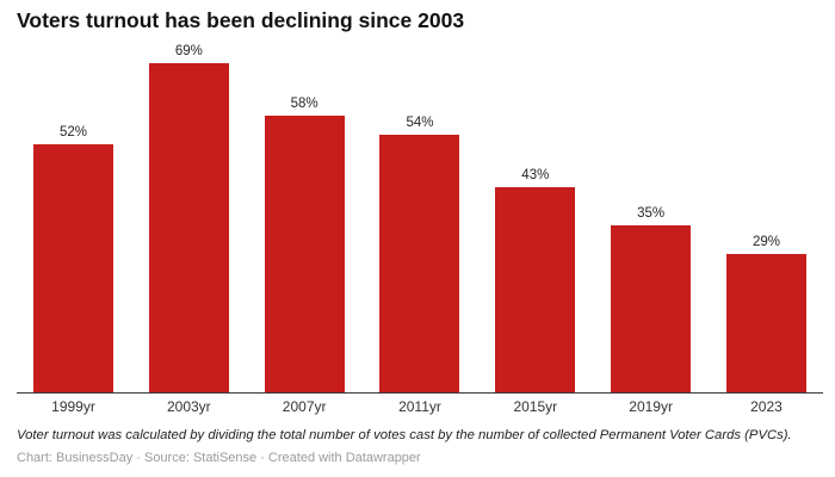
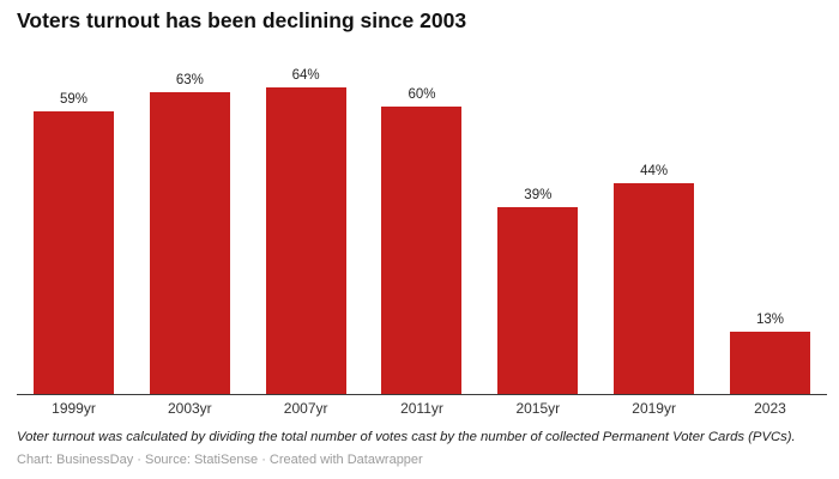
1999yr: 52% -> 59%
2003yr: 69% -> 63%
2007yr: 58% -> 64%
2011yr: 54% -> 60%
2015yr: 43% -> 39%
2019yr: 35% -> 44%
2023: 29% -> 13%
